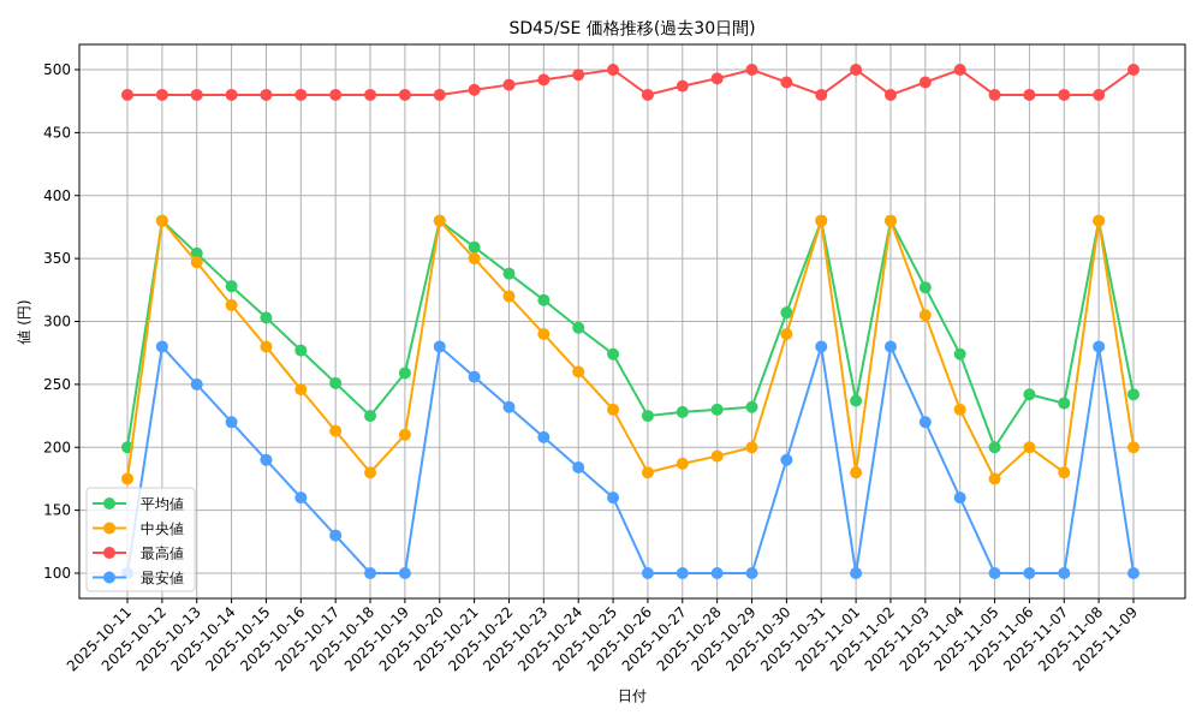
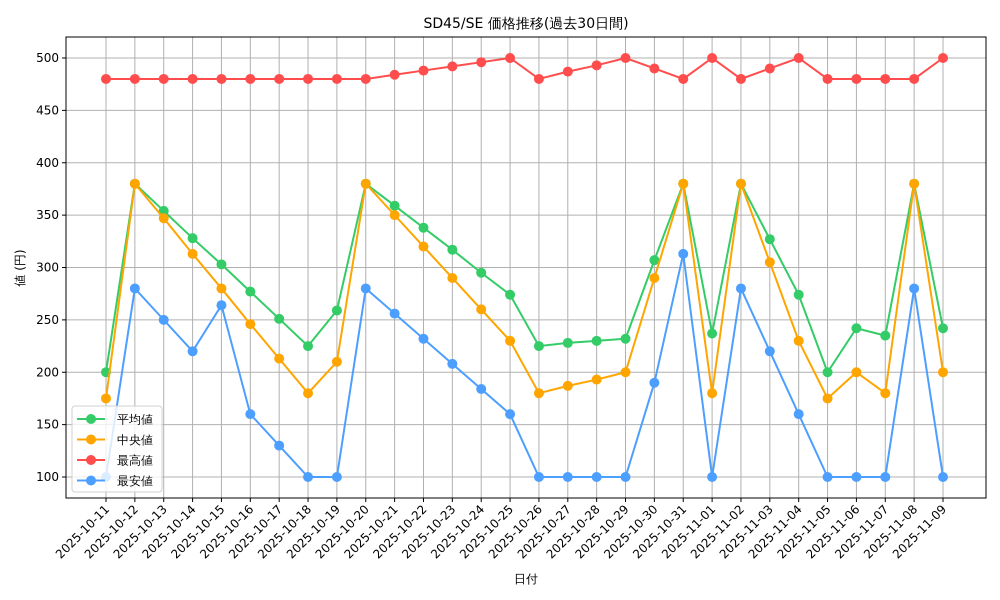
最安値/2025-10-15: 190 -> 264
最安値/2025-10-31: 280 -> 313
